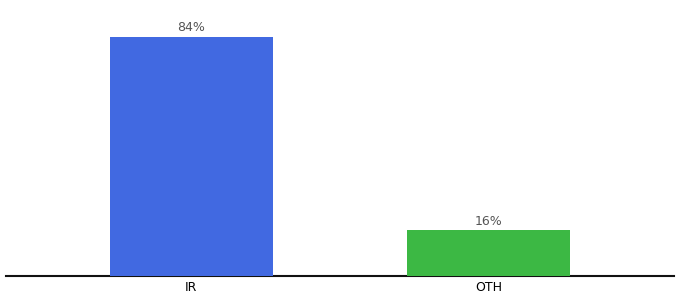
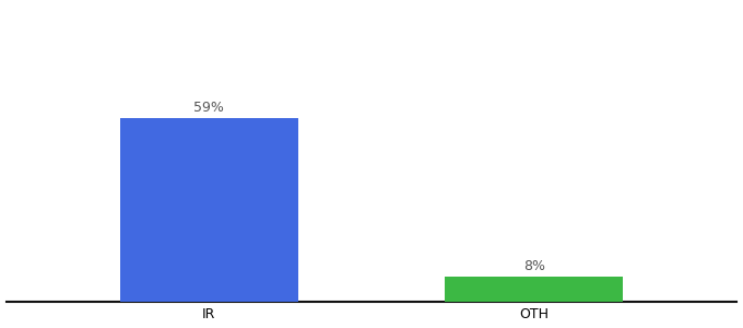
IR: 84% -> 59%
OTH: 16% -> 8%
